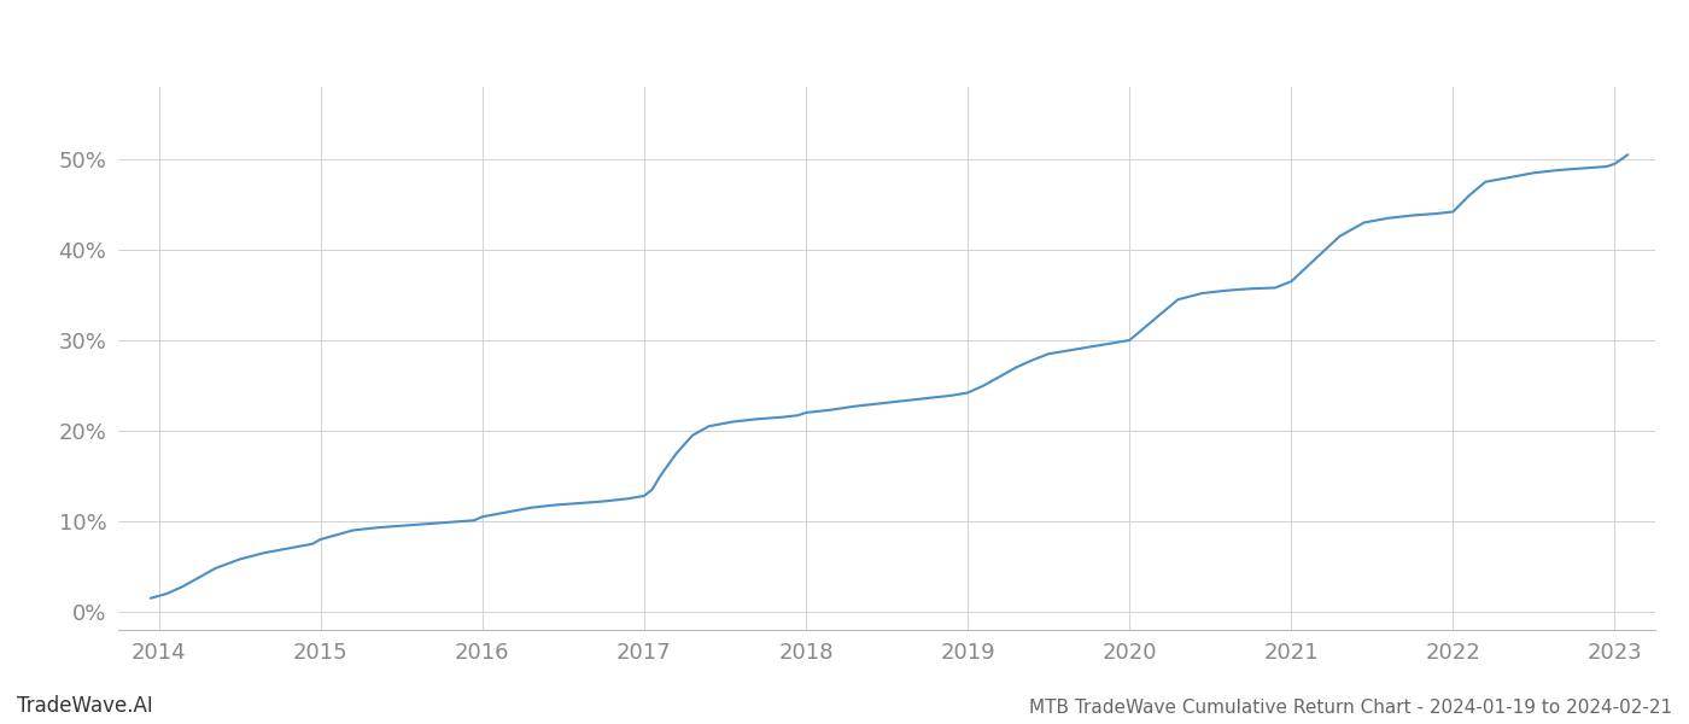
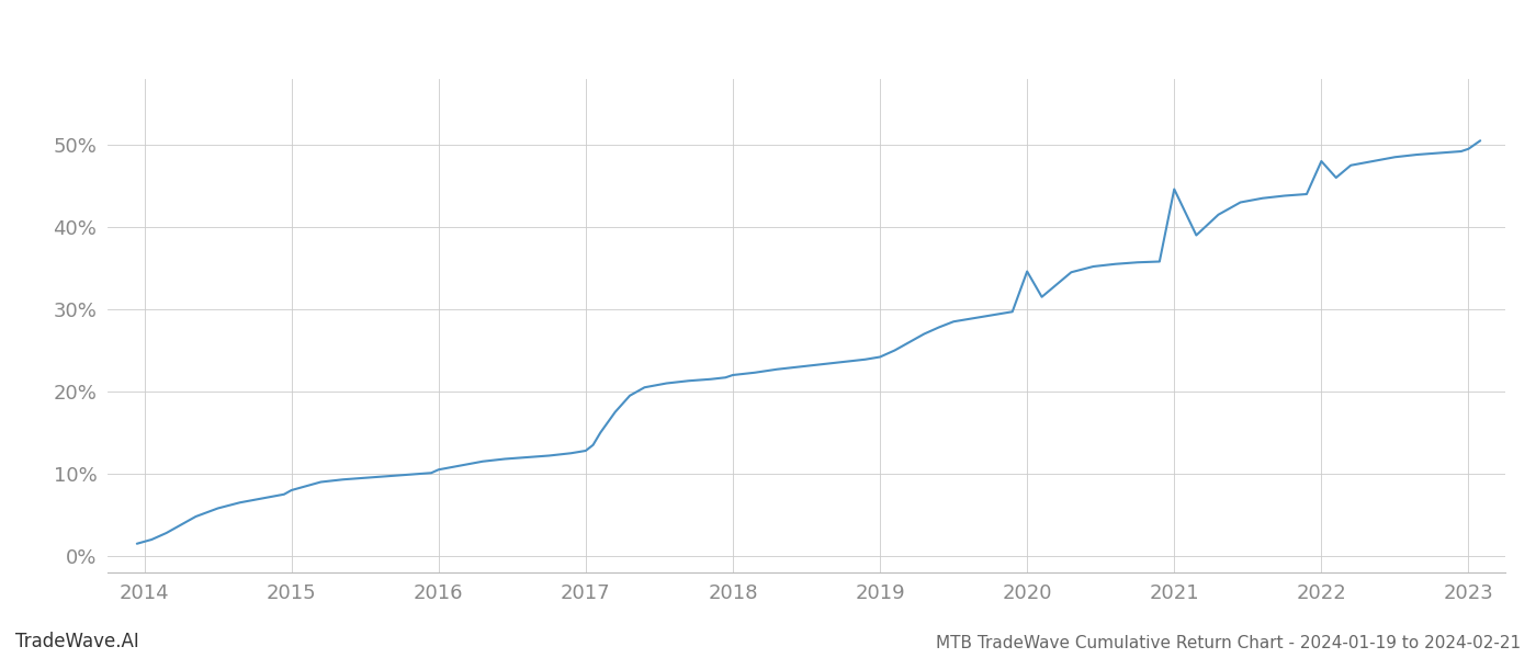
2020: 30.0% -> 34.6%
2021: 36.5% -> 44.6%
2022: 44.2% -> 48.0%
